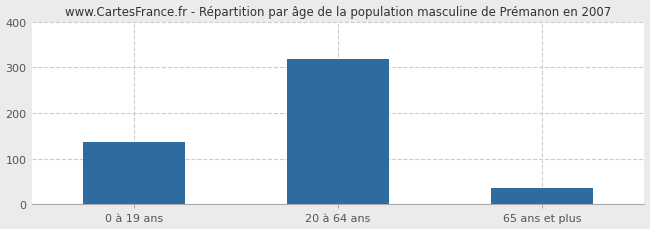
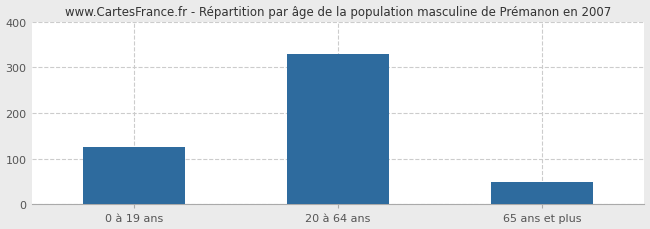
0 à 19 ans: 137 -> 125
20 à 64 ans: 318 -> 330
65 ans et plus: 35 -> 50
